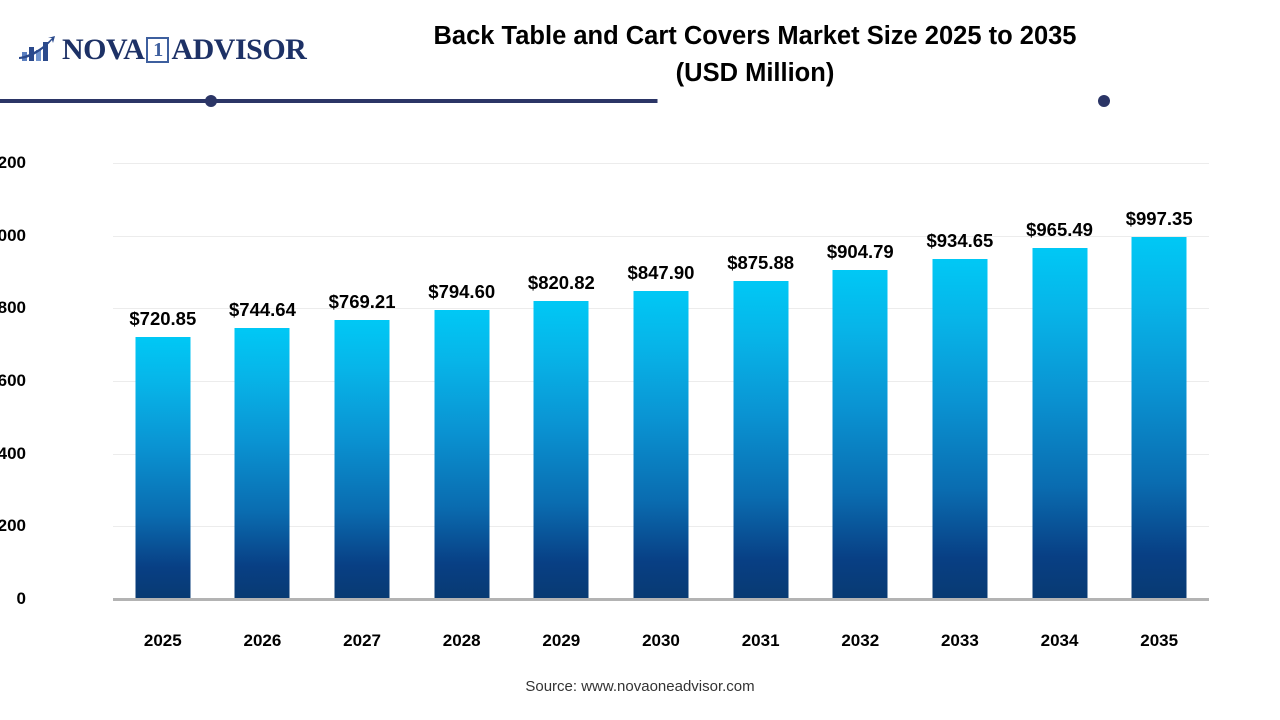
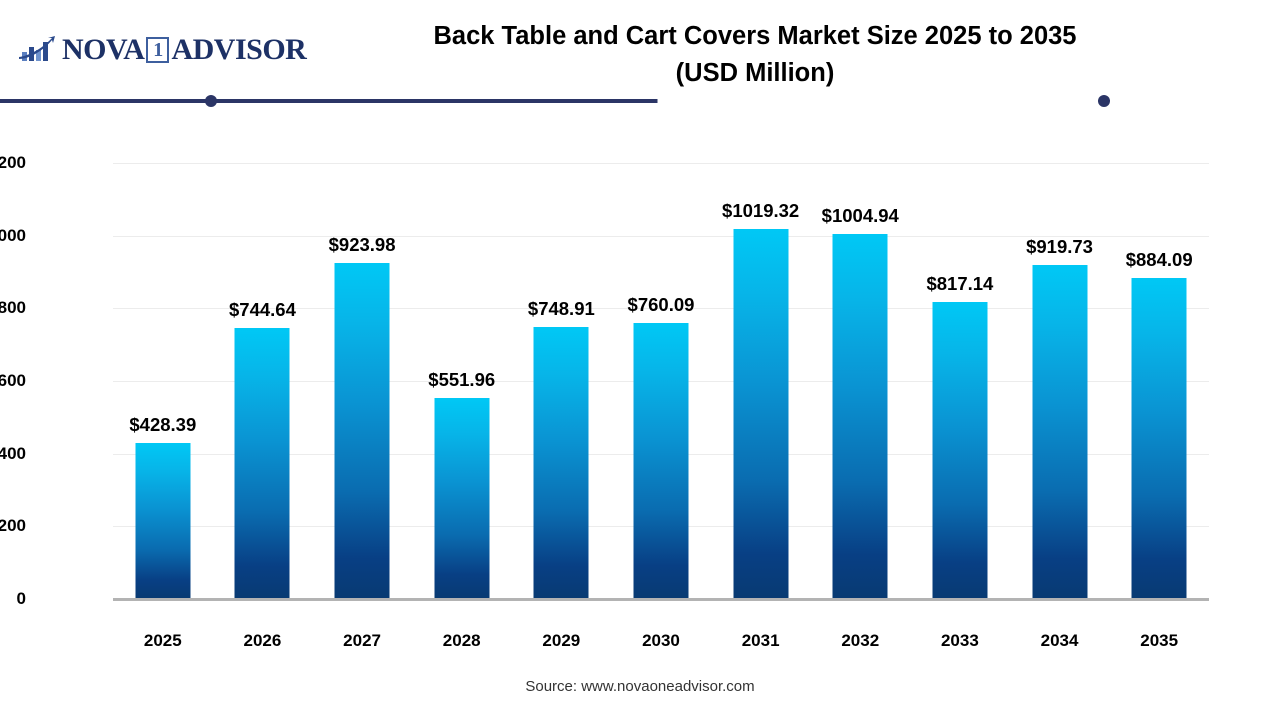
2025: $720.85 -> $428.39
2027: $769.21 -> $923.98
2028: $794.60 -> $551.96
2029: $820.82 -> $748.91
2030: $847.90 -> $760.09
2031: $875.88 -> $1019.32
2032: $904.79 -> $1004.94
2033: $934.65 -> $817.14
2034: $965.49 -> $919.73
2035: $997.35 -> $884.09
